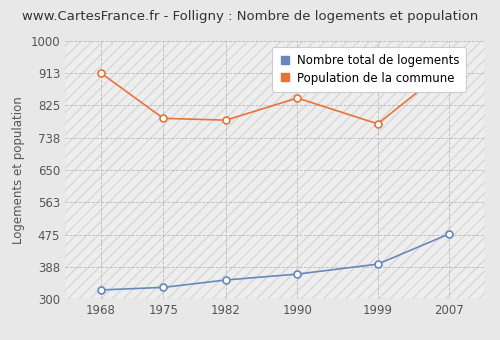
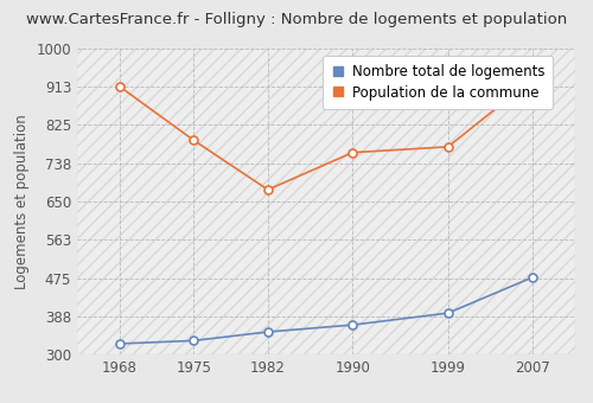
Population de la commune/1982: 785 -> 677
Population de la commune/1990: 845 -> 762
